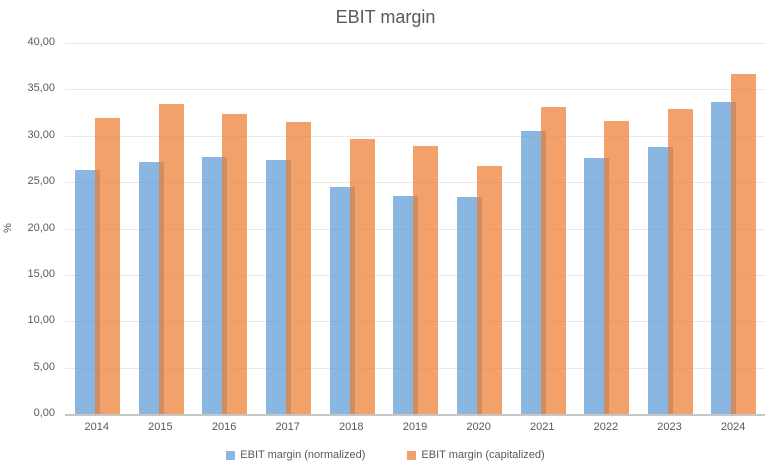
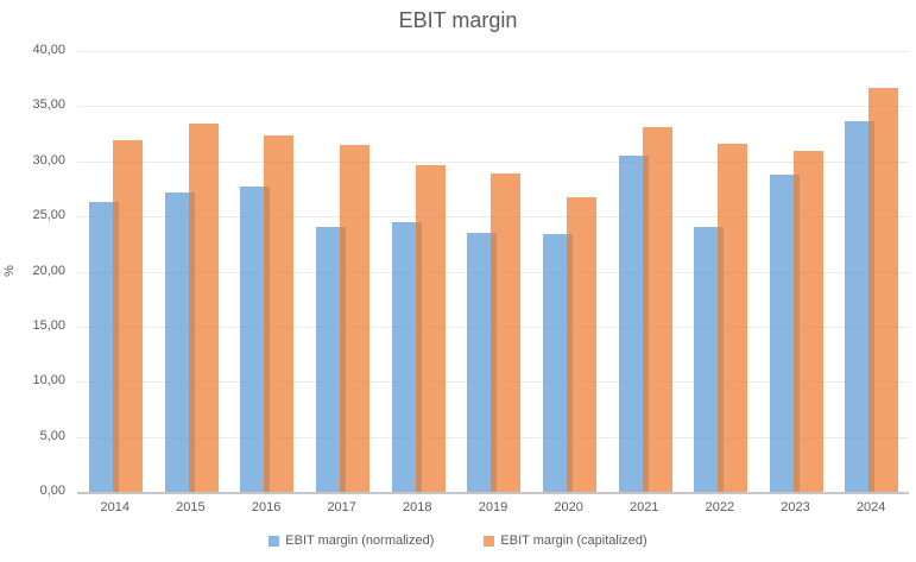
EBIT margin (normalized)/2017: 27 -> 24
EBIT margin (normalized)/2022: 28 -> 24
EBIT margin (capitalized)/2023: 33 -> 31
